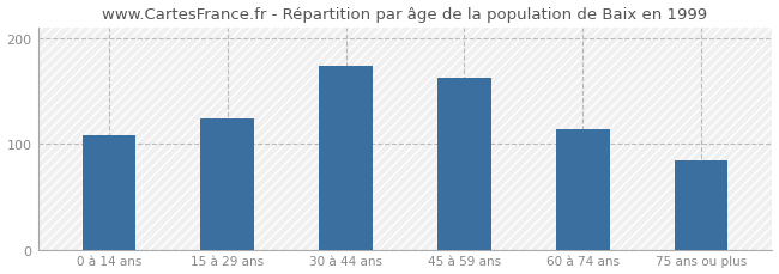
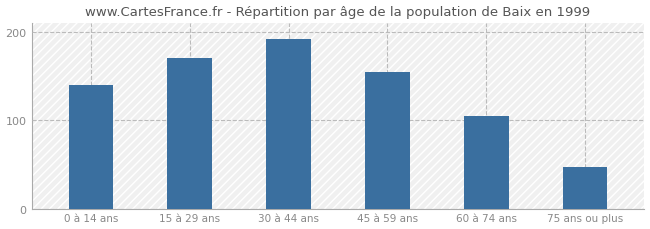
0 à 14 ans: 108 -> 140
15 à 29 ans: 124 -> 170
30 à 44 ans: 174 -> 192
45 à 59 ans: 162 -> 155
60 à 74 ans: 114 -> 105
75 ans ou plus: 84 -> 47
